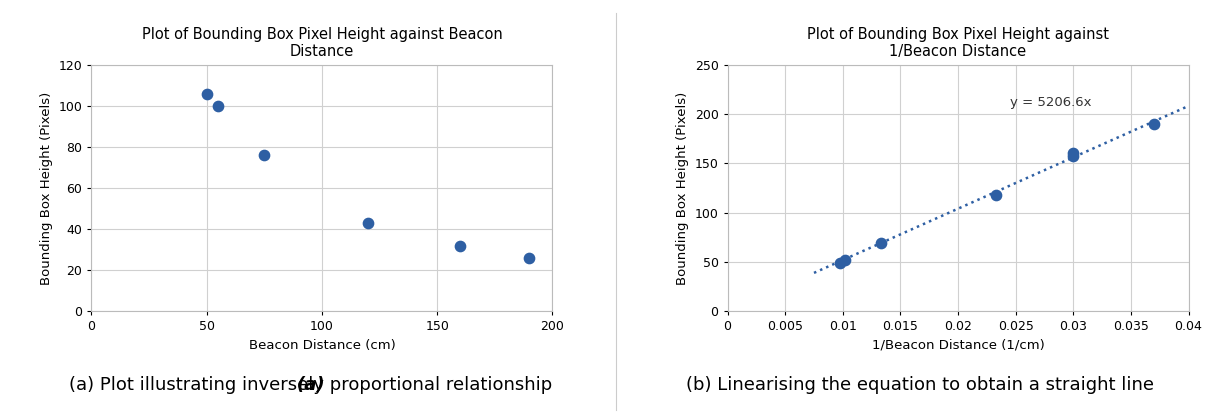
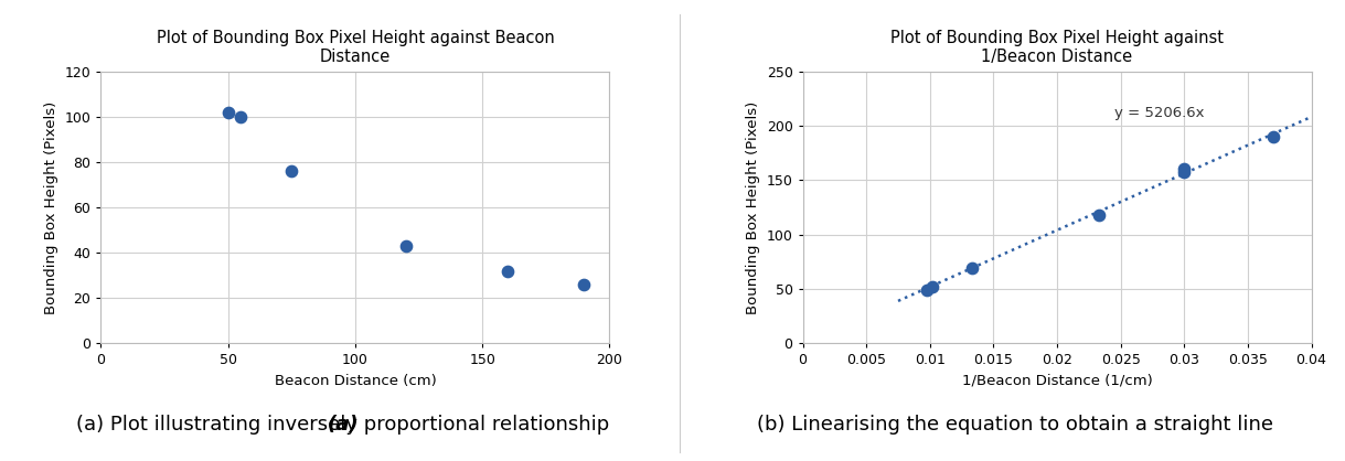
Plot of Bounding Box Pixel Height against Beacon Distance/50: 106 -> 102
